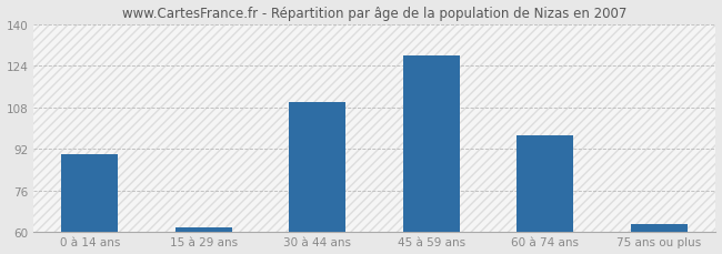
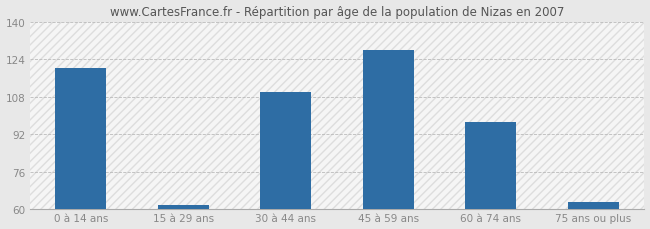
0 à 14 ans: 90 -> 120
